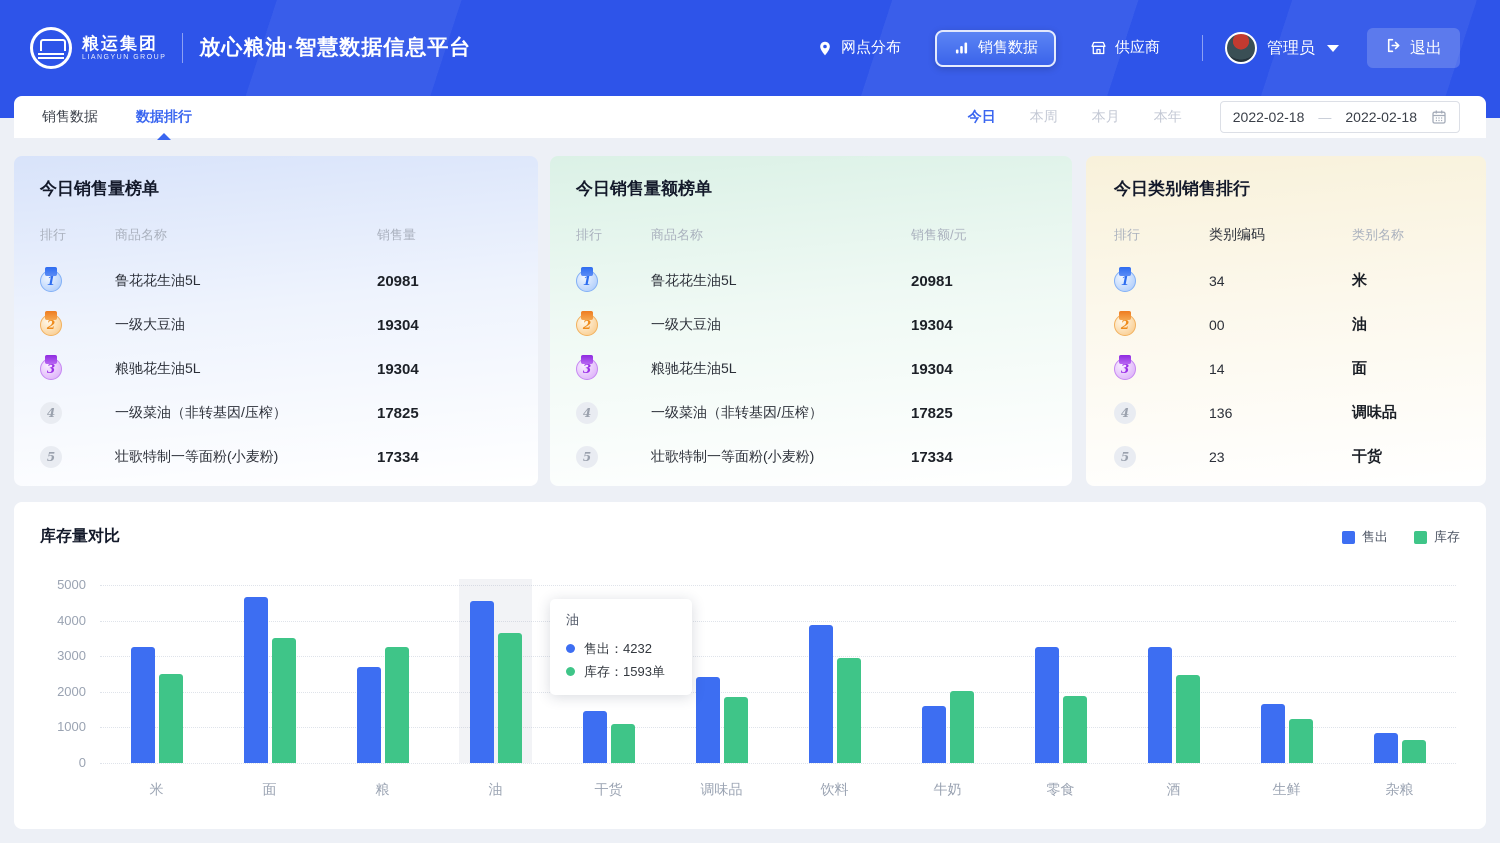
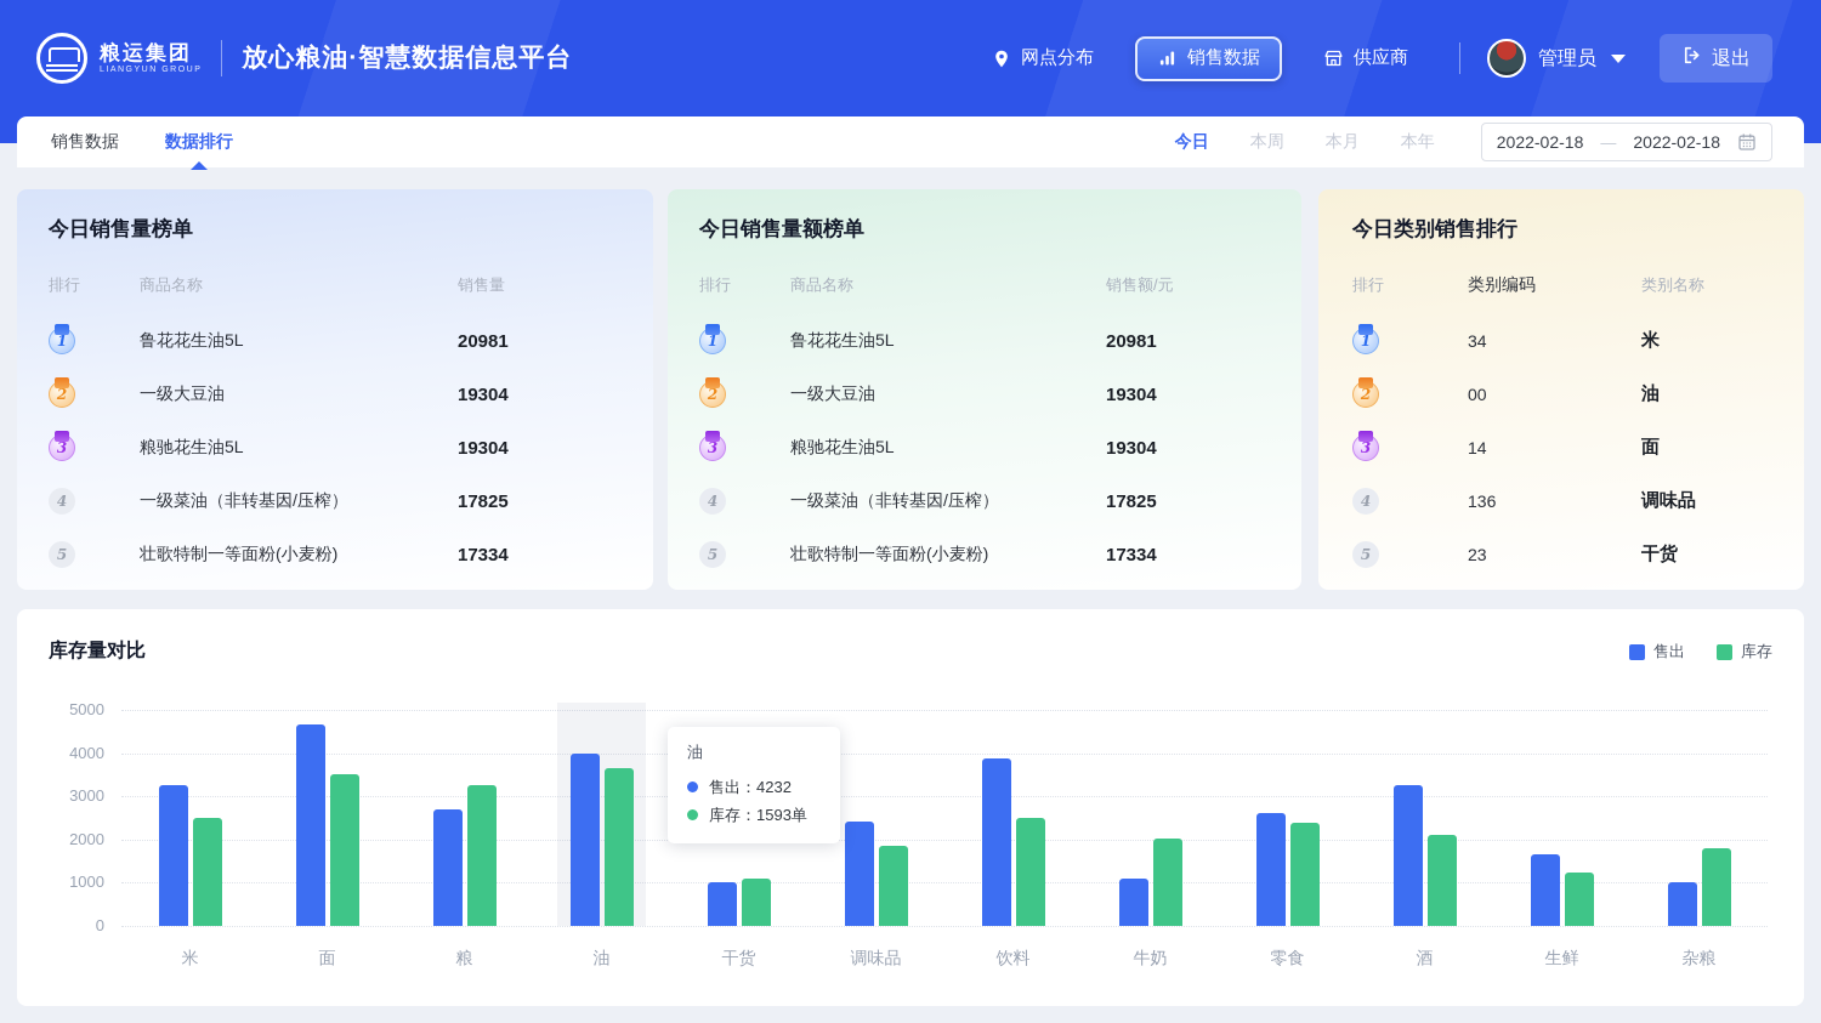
售出/油: 4600 -> 4000
售出/干货: 1400 -> 1000
库存/饮料: 3000 -> 2500
售出/牛奶: 1600 -> 1100
售出/零食: 3300 -> 2600
库存/零食: 1900 -> 2400
库存/酒: 2500 -> 2100
售出/杂粮: 800 -> 1000
库存/杂粮: 600 -> 1800
